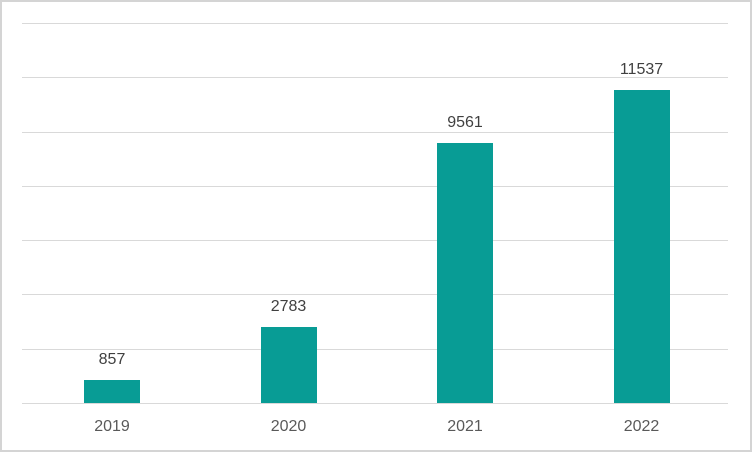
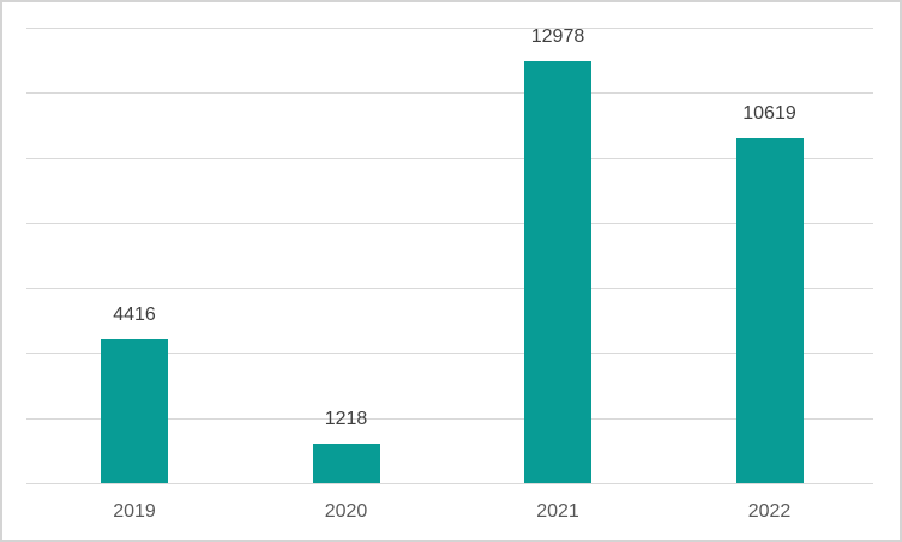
2019: 857 -> 4416
2020: 2783 -> 1218
2021: 9561 -> 12978
2022: 11537 -> 10619
